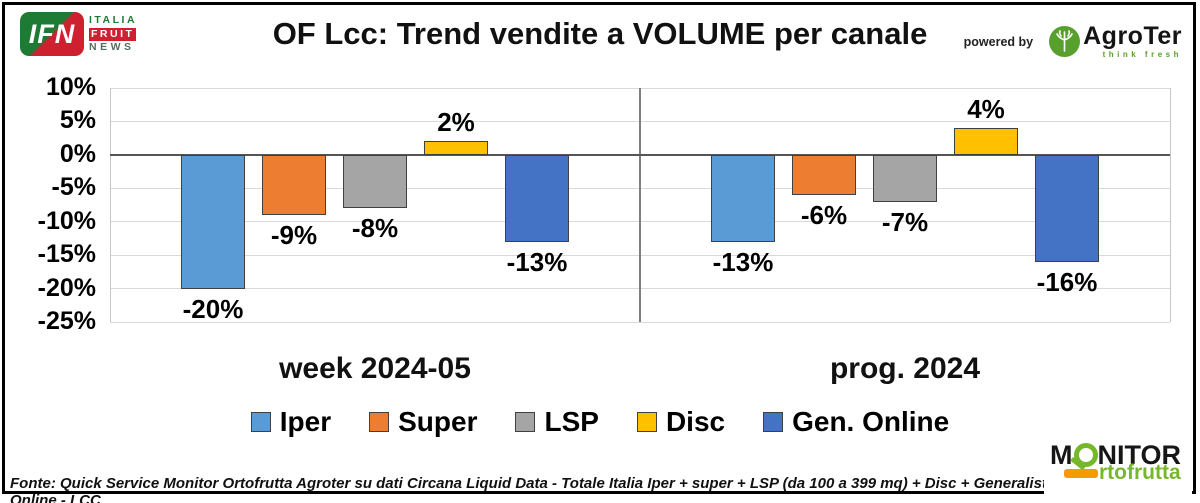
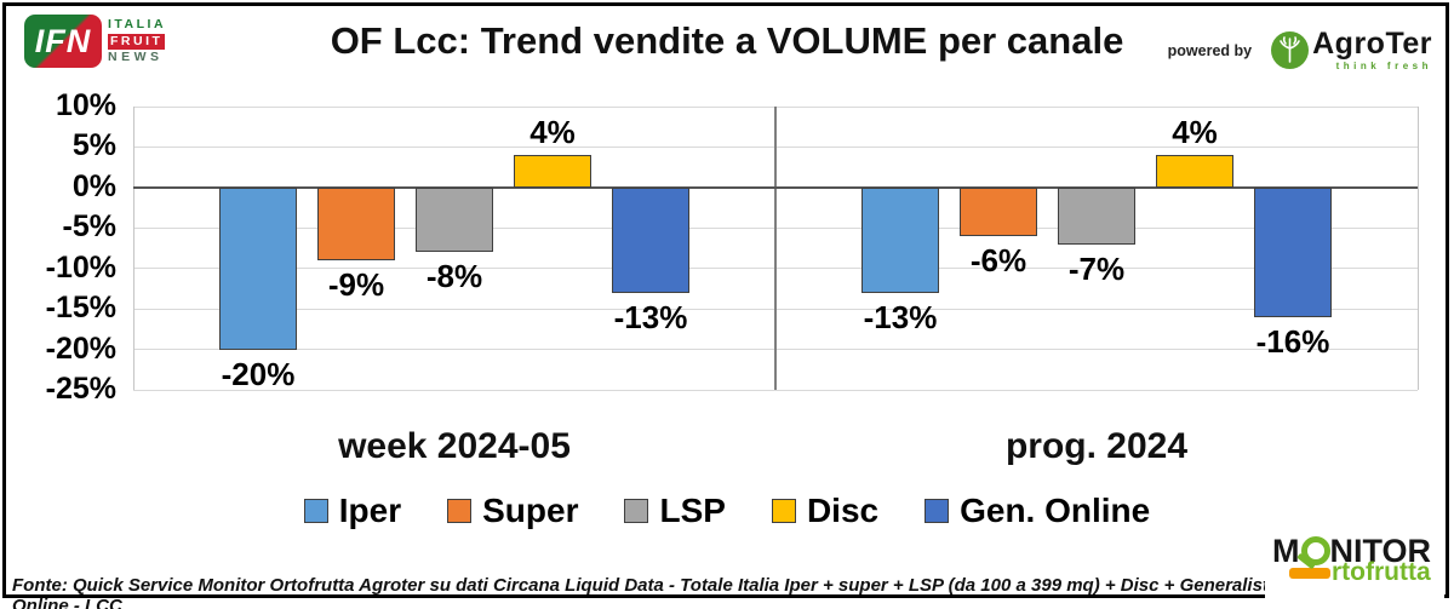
Disc/week 2024-05: 2% -> 4%
